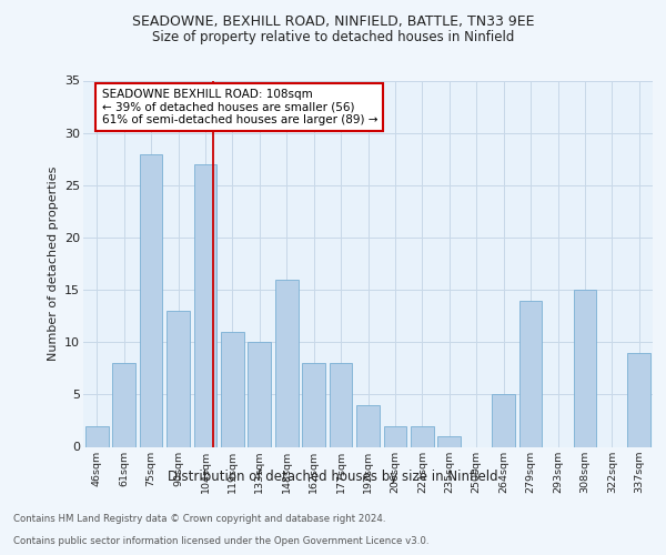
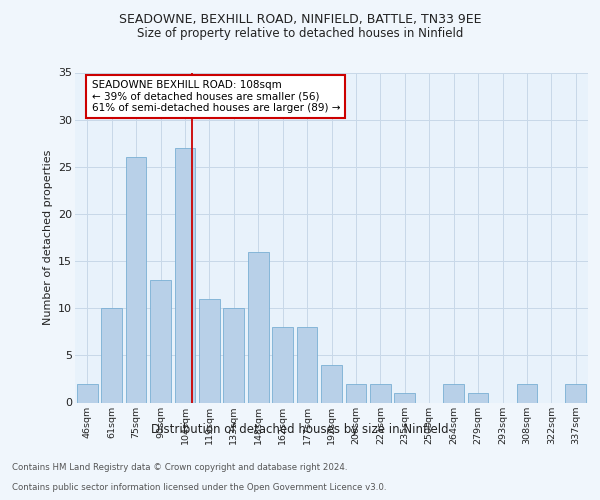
61sqm: 8 -> 10
75sqm: 28 -> 26
264sqm: 5 -> 2
279sqm: 14 -> 1
308sqm: 15 -> 2
337sqm: 9 -> 2
